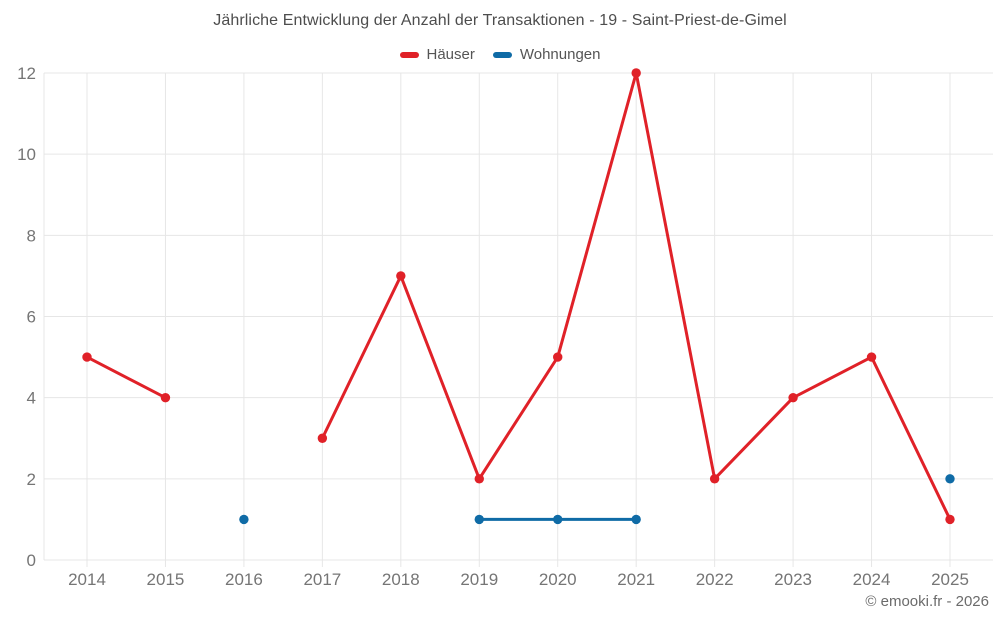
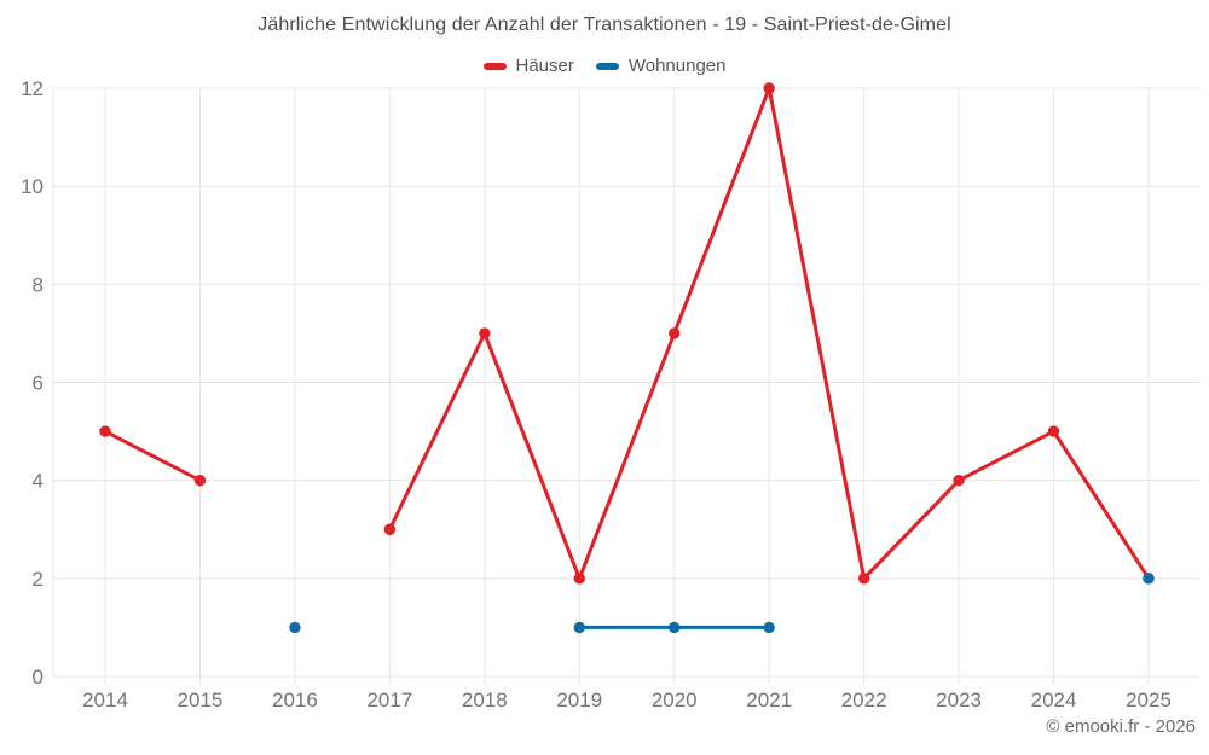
Häuser/2020: 5 -> 7
Häuser/2025: 1 -> 2
